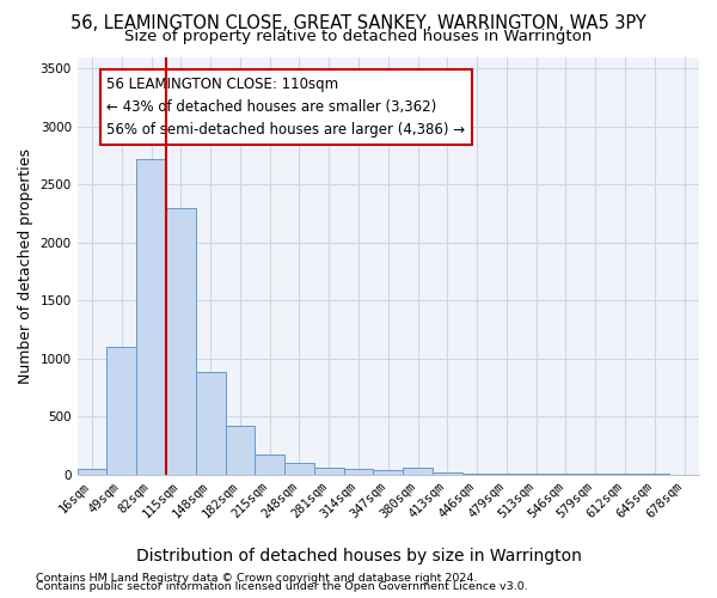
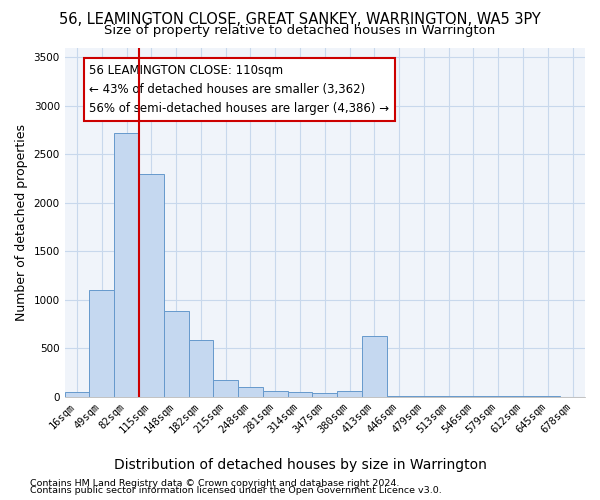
182sqm: 420 -> 580
413sqm: 20 -> 620
